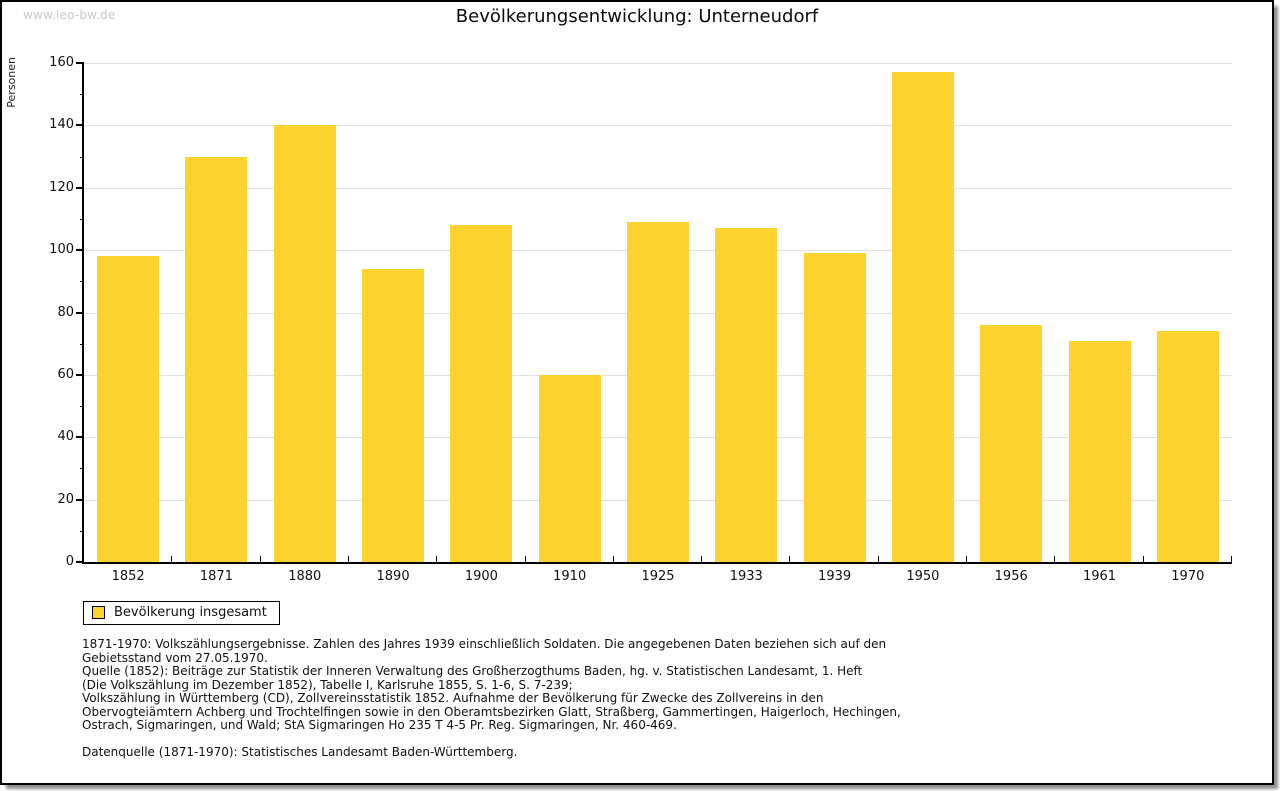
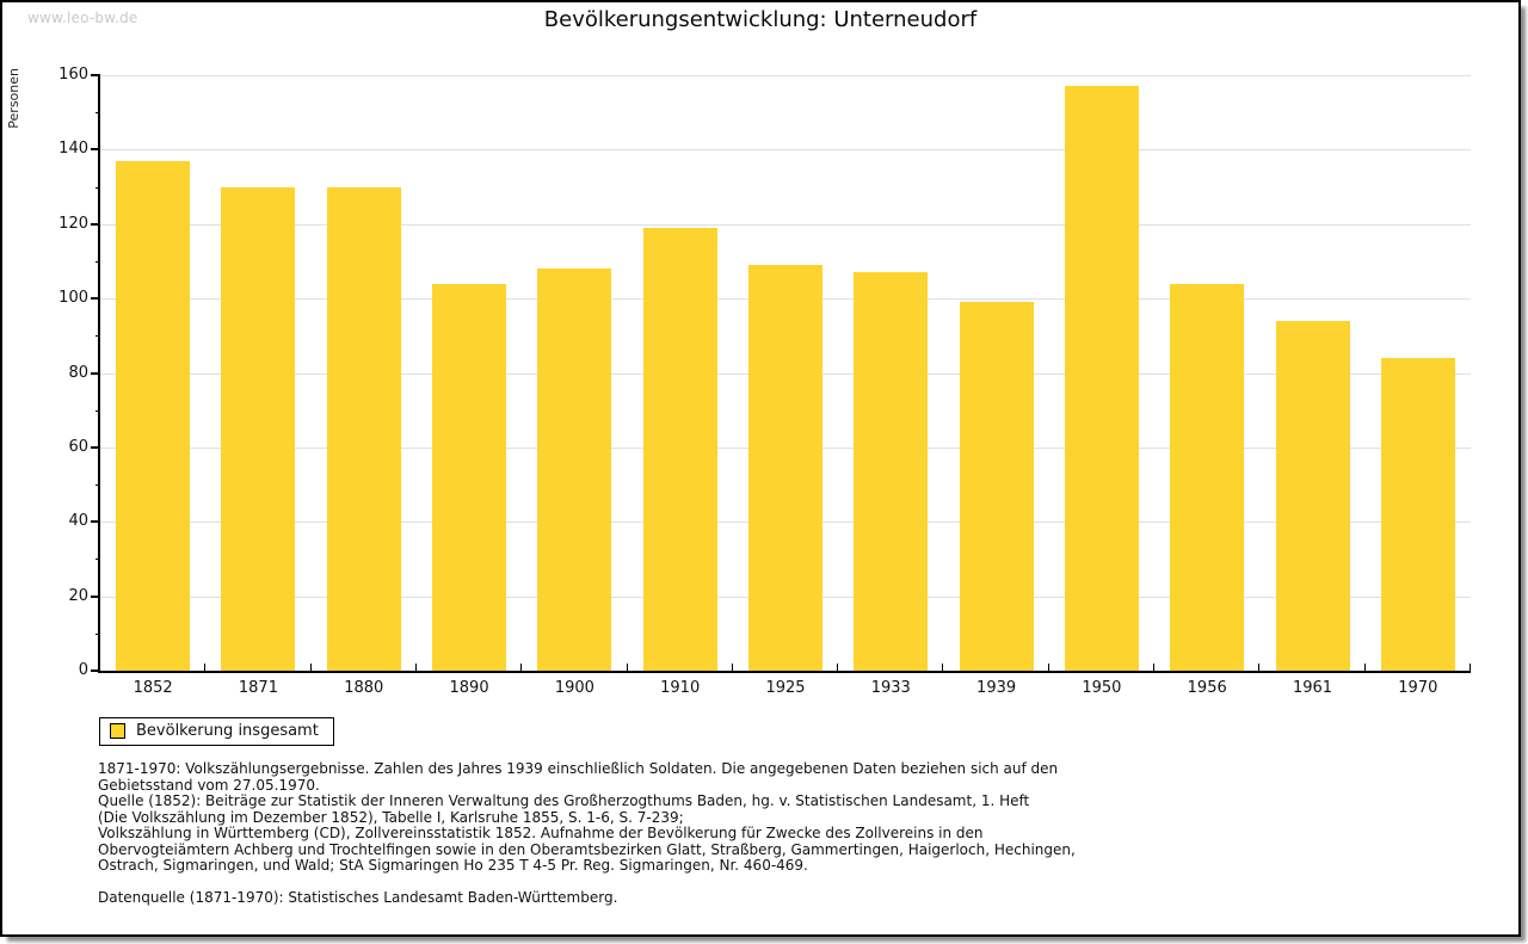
1852: 98 -> 137
1880: 140 -> 130
1890: 94 -> 104
1910: 60 -> 119
1956: 76 -> 104
1961: 71 -> 94
1970: 74 -> 84
